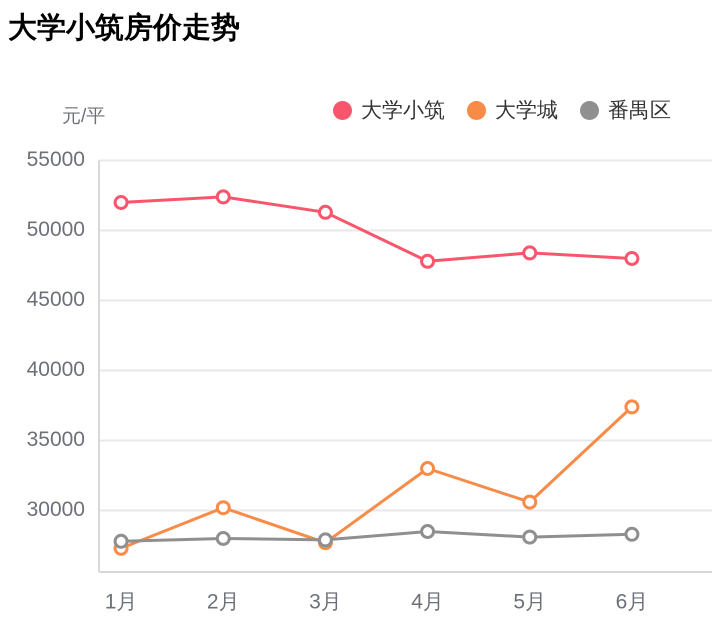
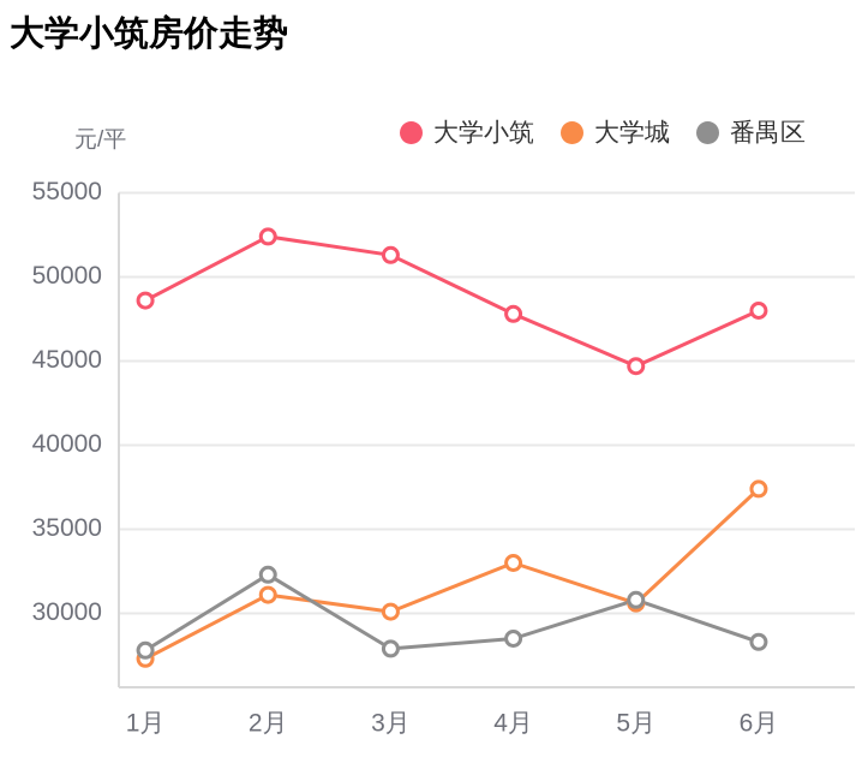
大学小筑/1月: 52000 -> 48600
大学城/2月: 30200 -> 31100
番禺区/2月: 28000 -> 32300
大学城/3月: 27700 -> 30100
大学小筑/5月: 48400 -> 44700
番禺区/5月: 28100 -> 30800
